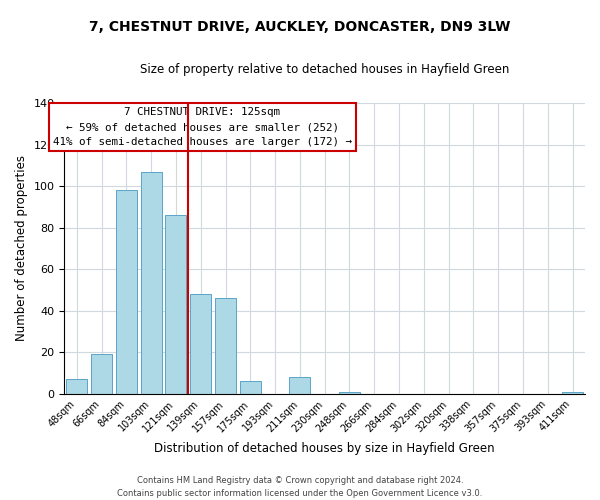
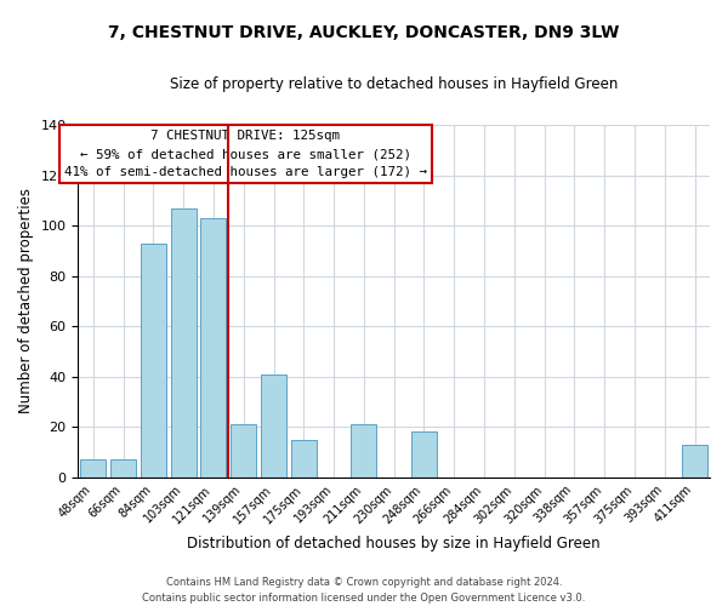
66sqm: 19 -> 7
84sqm: 98 -> 93
121sqm: 86 -> 103
139sqm: 48 -> 21
157sqm: 46 -> 41
175sqm: 6 -> 15
211sqm: 8 -> 21
248sqm: 1 -> 18
411sqm: 1 -> 13
